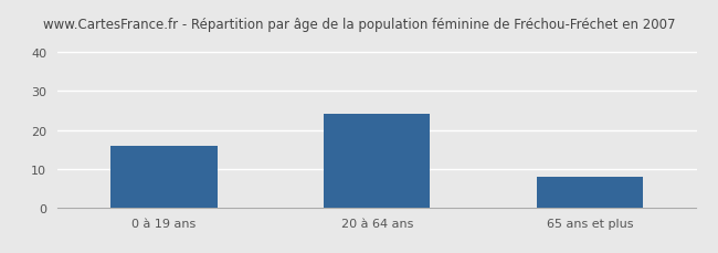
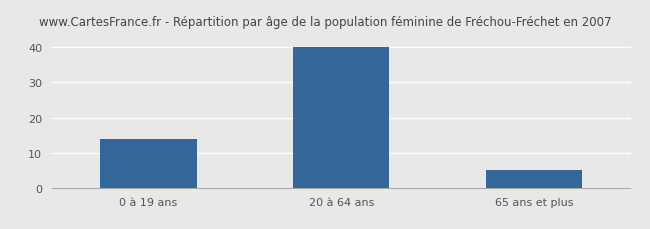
0 à 19 ans: 16 -> 14
20 à 64 ans: 24 -> 40
65 ans et plus: 8 -> 5
